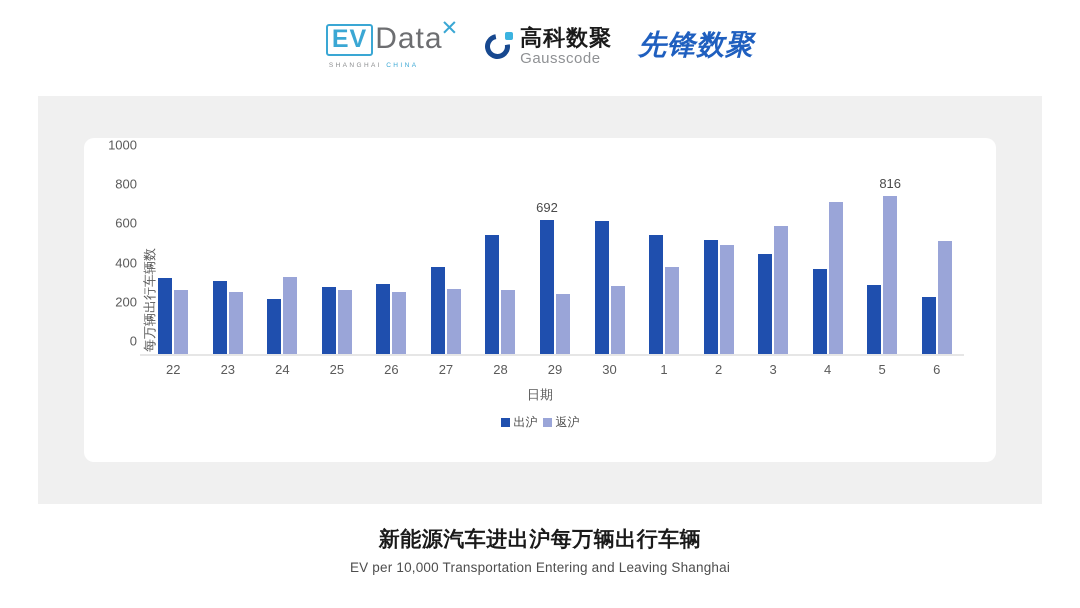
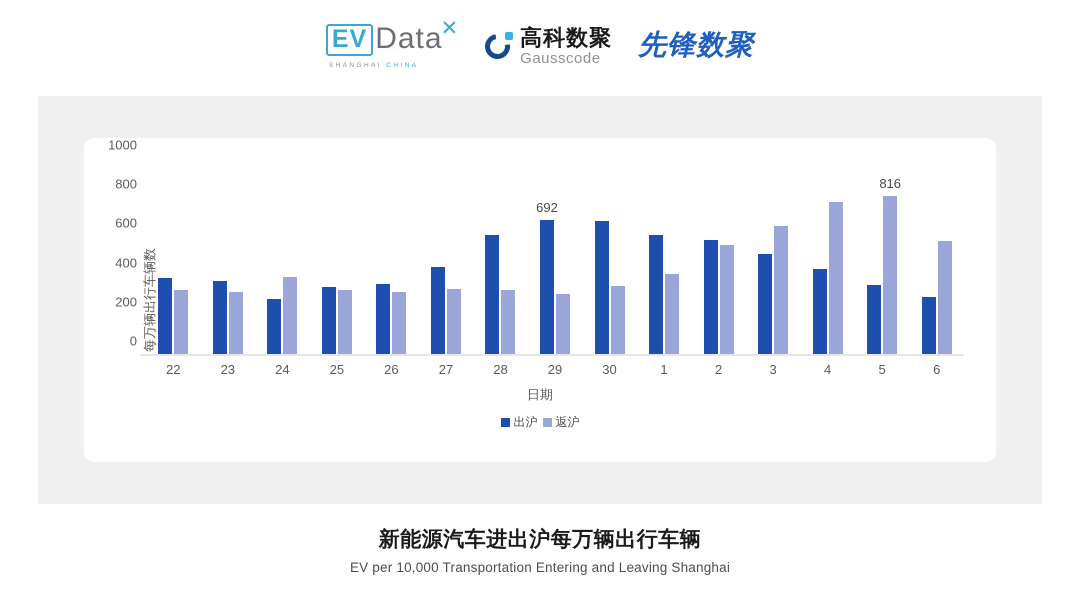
返沪/1: 460 -> 420
